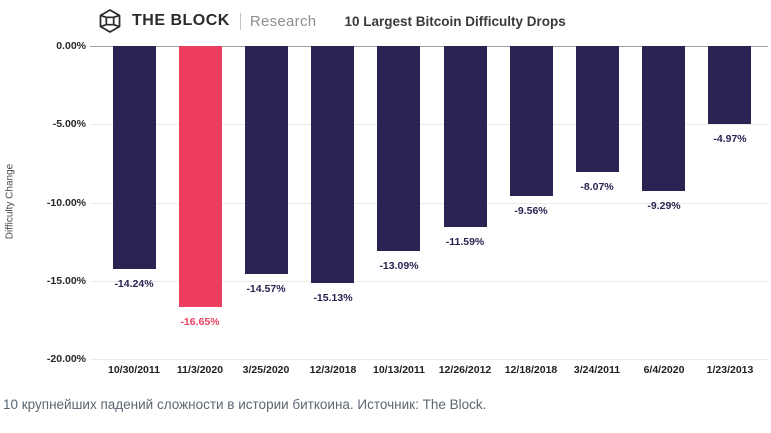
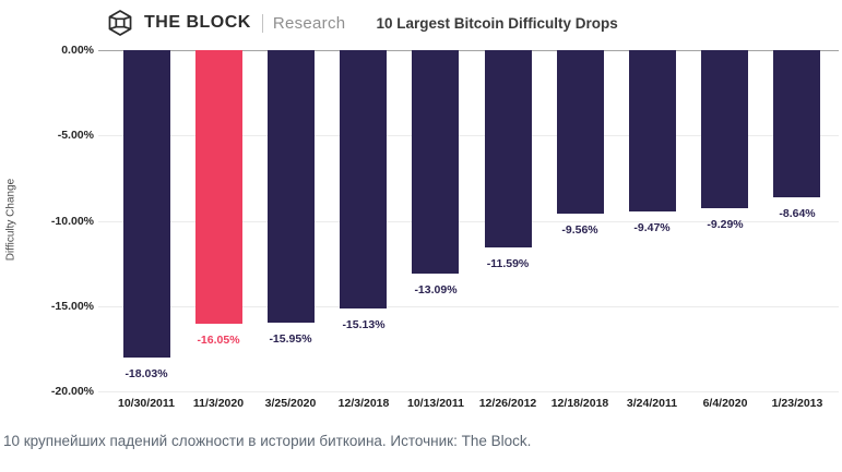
10/30/2011: -14.24% -> -18.03%
11/3/2020: -16.65% -> -16.05%
3/25/2020: -14.57% -> -15.95%
3/24/2011: -8.07% -> -9.47%
1/23/2013: -4.97% -> -8.64%
